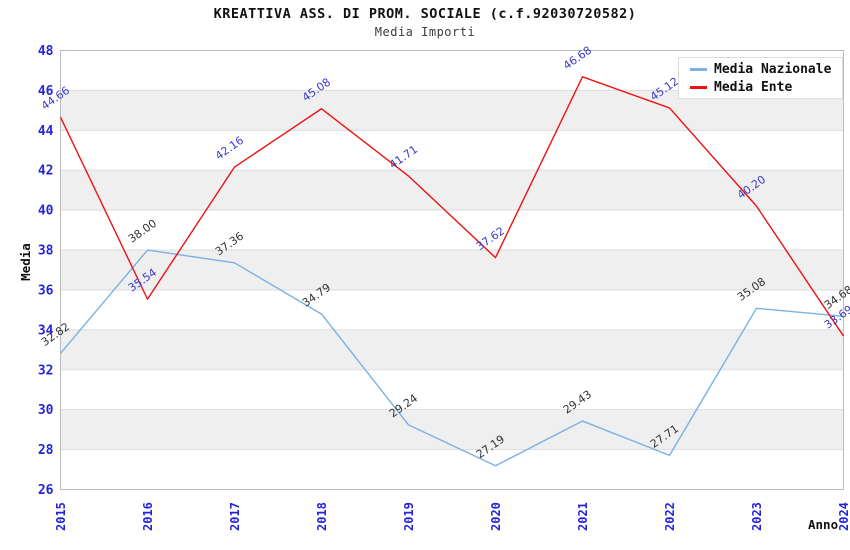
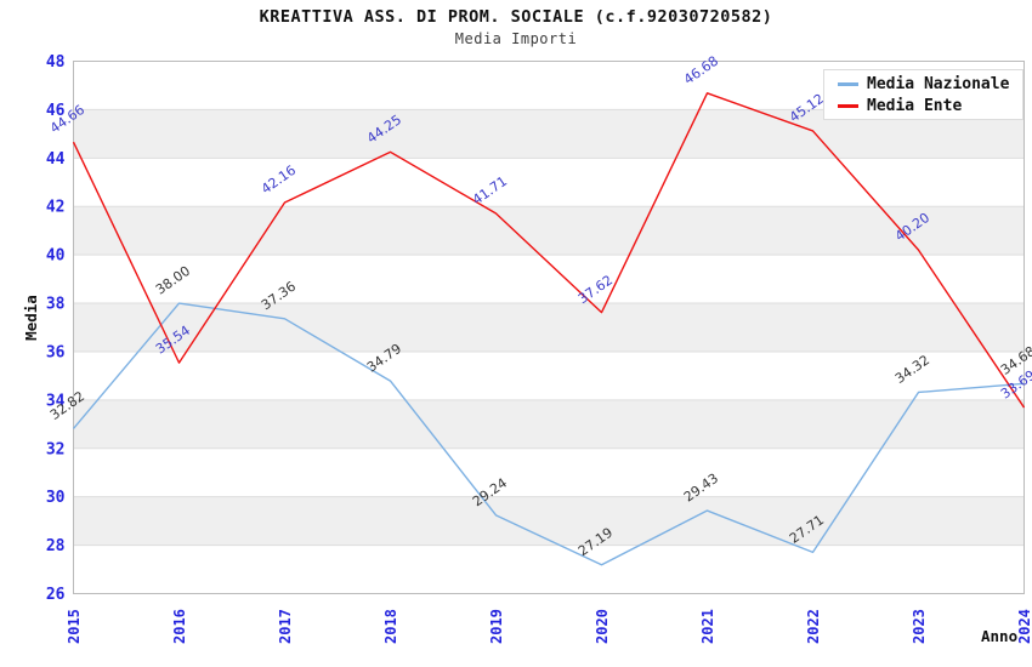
Media Ente/2018: 45.08 -> 44.25
Media Nazionale/2023: 35.08 -> 34.32
